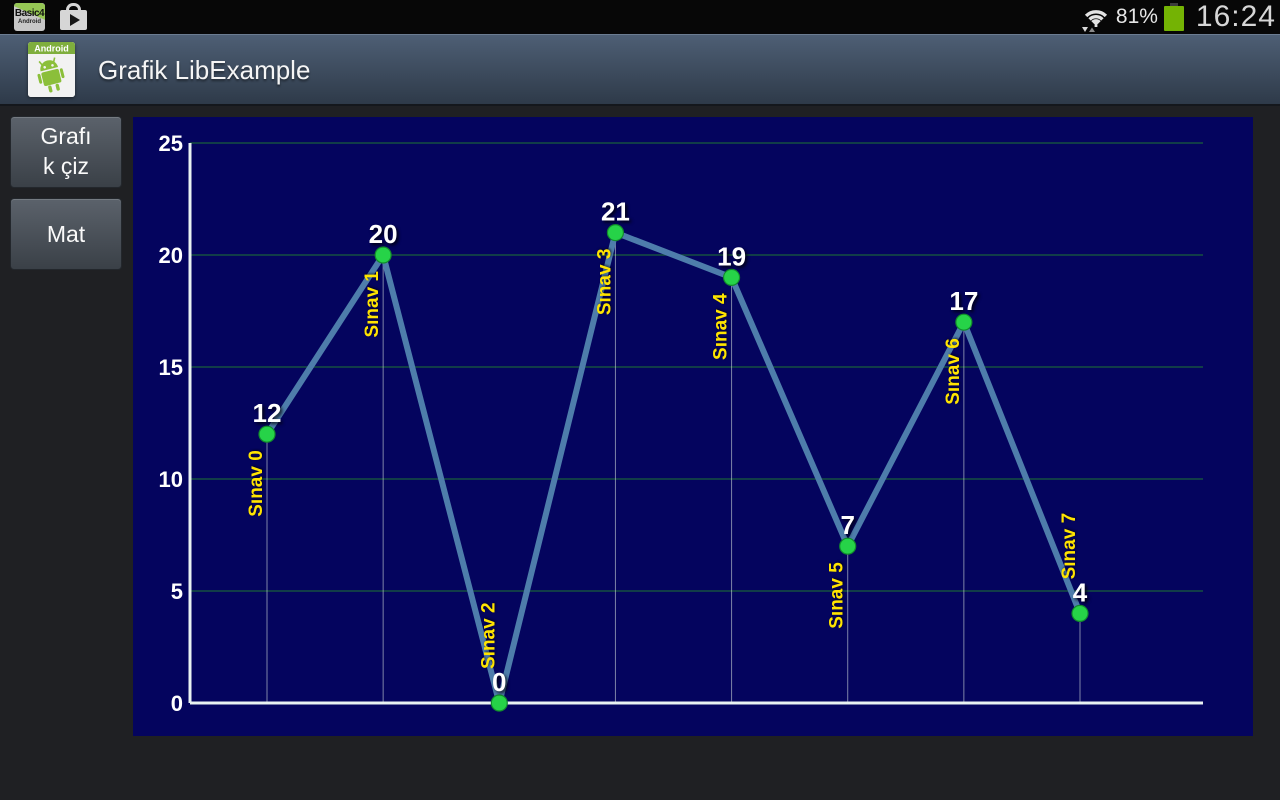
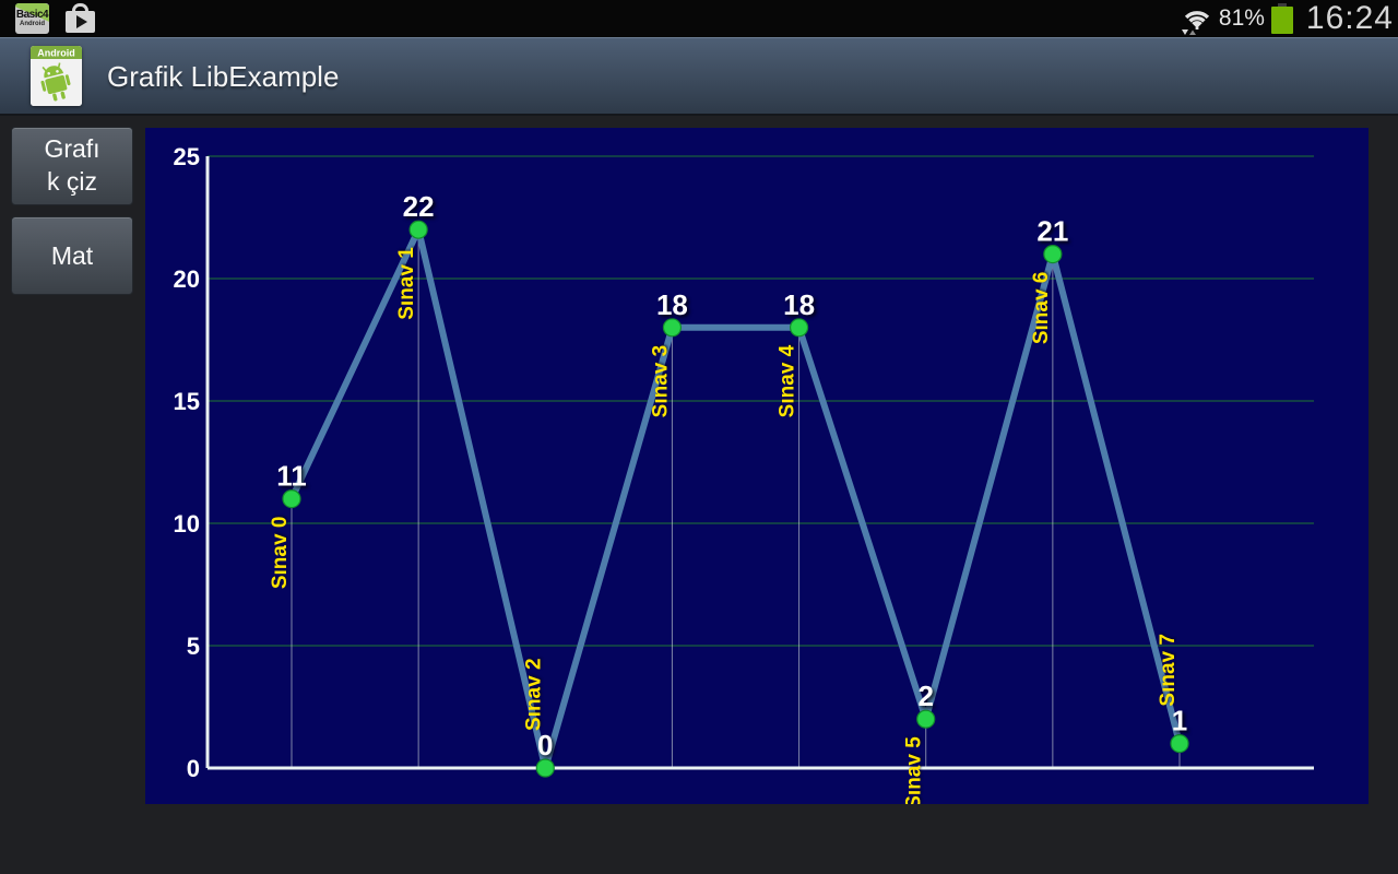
Sınav 0: 12 -> 11
Sınav 1: 20 -> 22
Sınav 3: 21 -> 18
Sınav 4: 19 -> 18
Sınav 5: 7 -> 2
Sınav 6: 17 -> 21
Sınav 7: 4 -> 1
